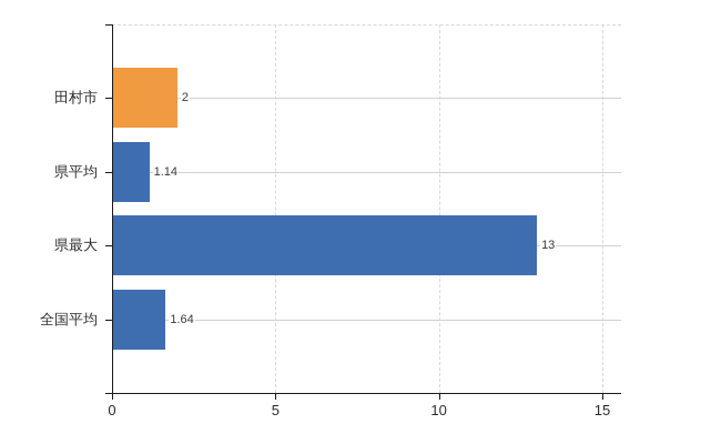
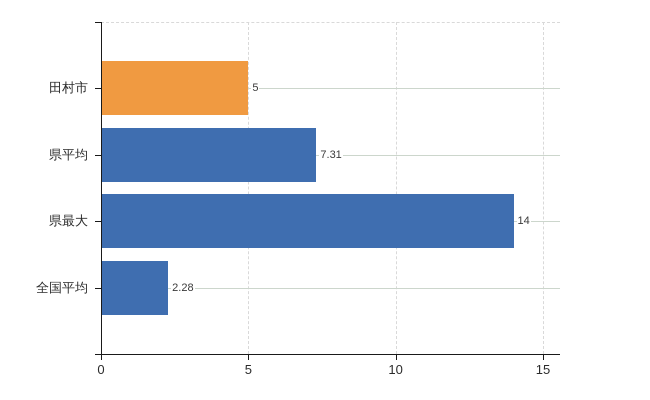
田村市: 2 -> 5
県平均: 1.14 -> 7.31
県最大: 13 -> 14
全国平均: 1.64 -> 2.28
